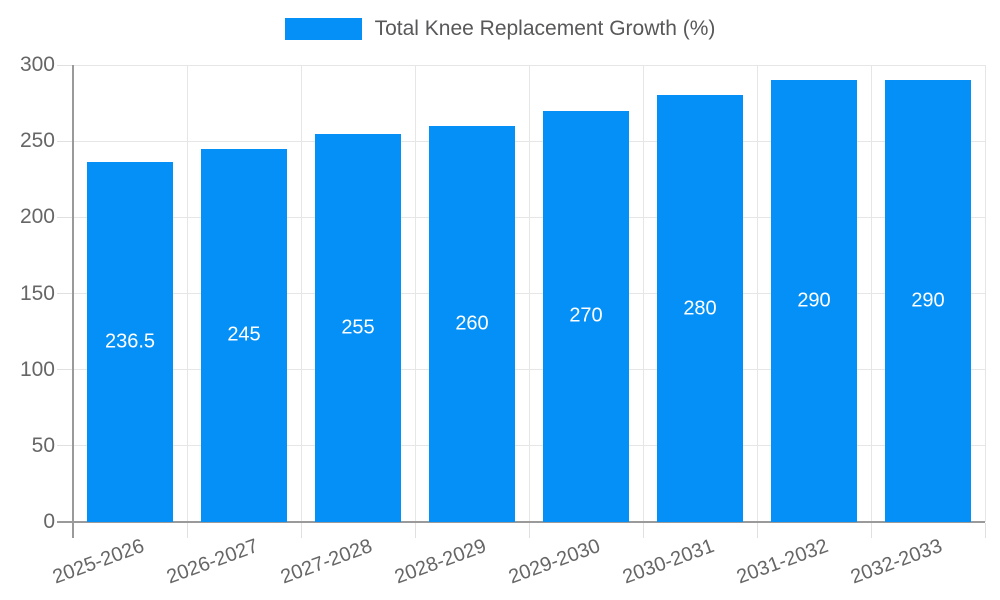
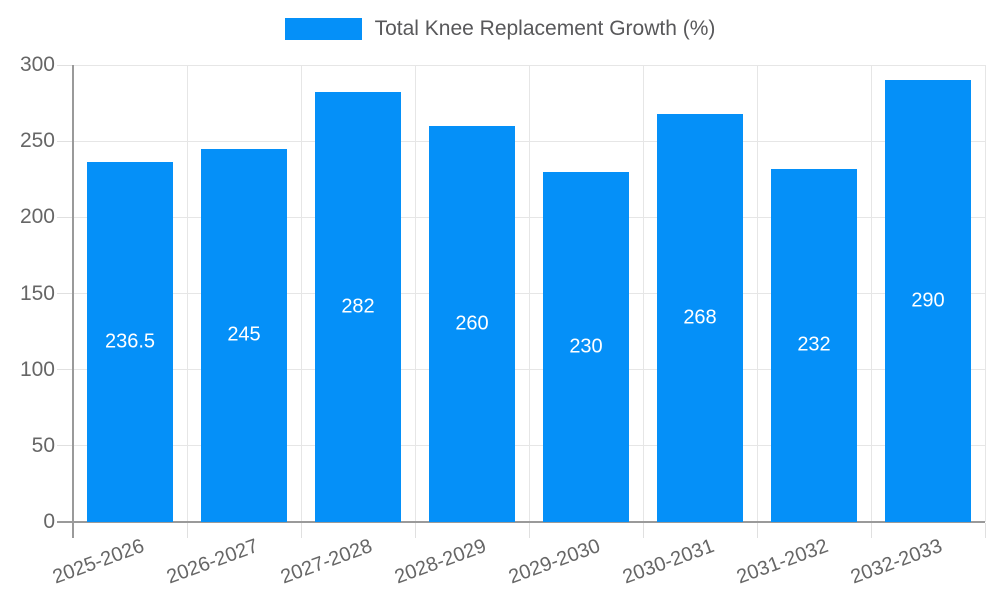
2027-2028: 255 -> 282
2029-2030: 270 -> 230
2030-2031: 280 -> 268
2031-2032: 290 -> 232
